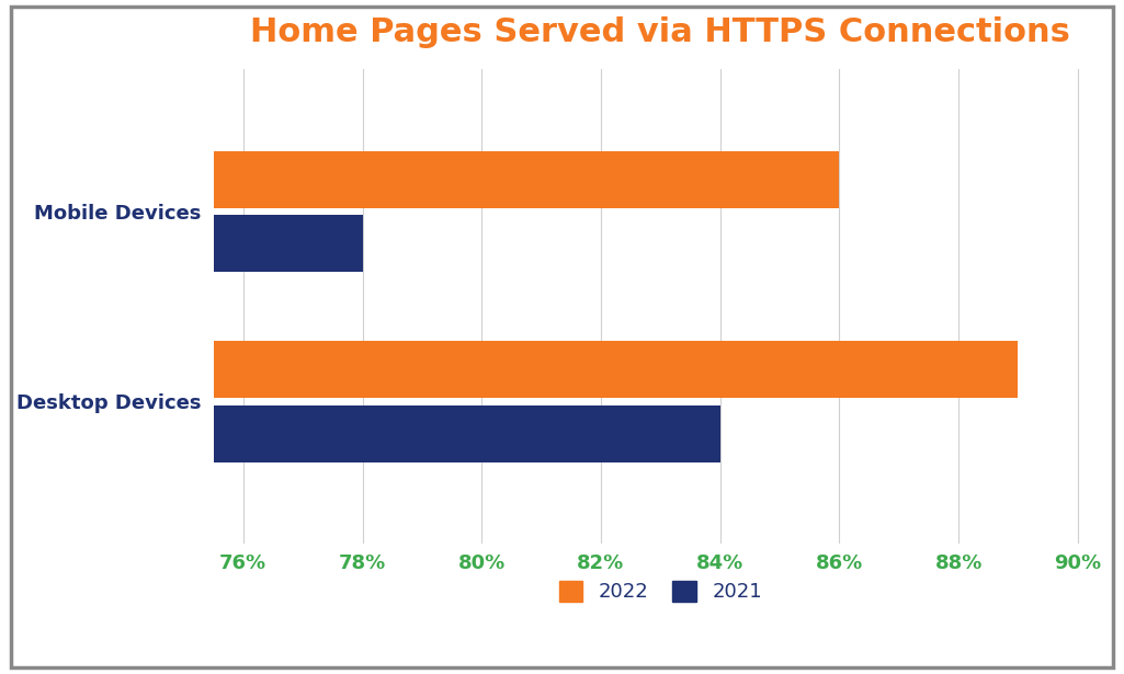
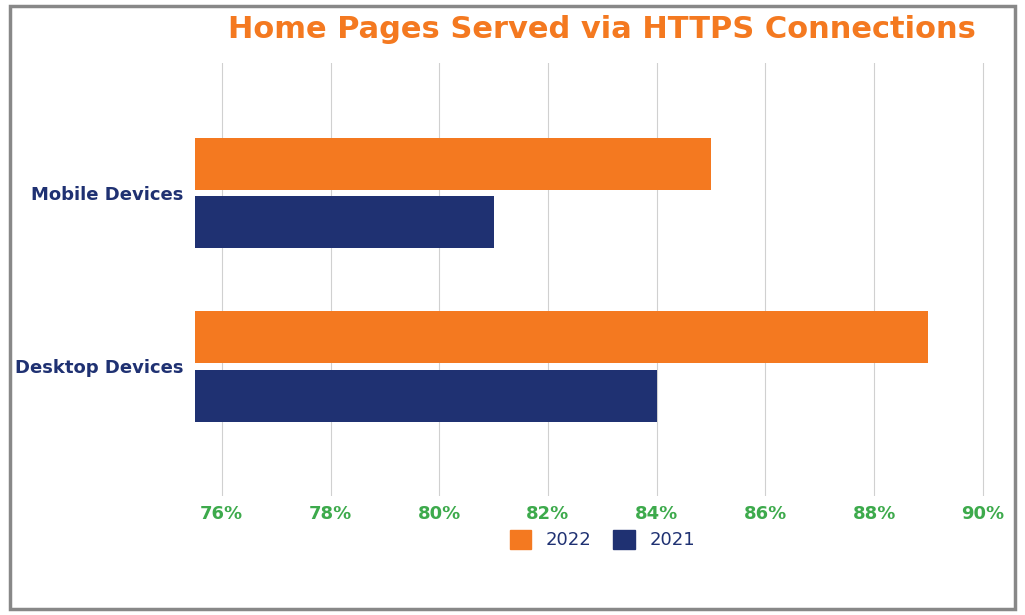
2022/Mobile Devices: 86% -> 85%
2021/Mobile Devices: 78% -> 81%
